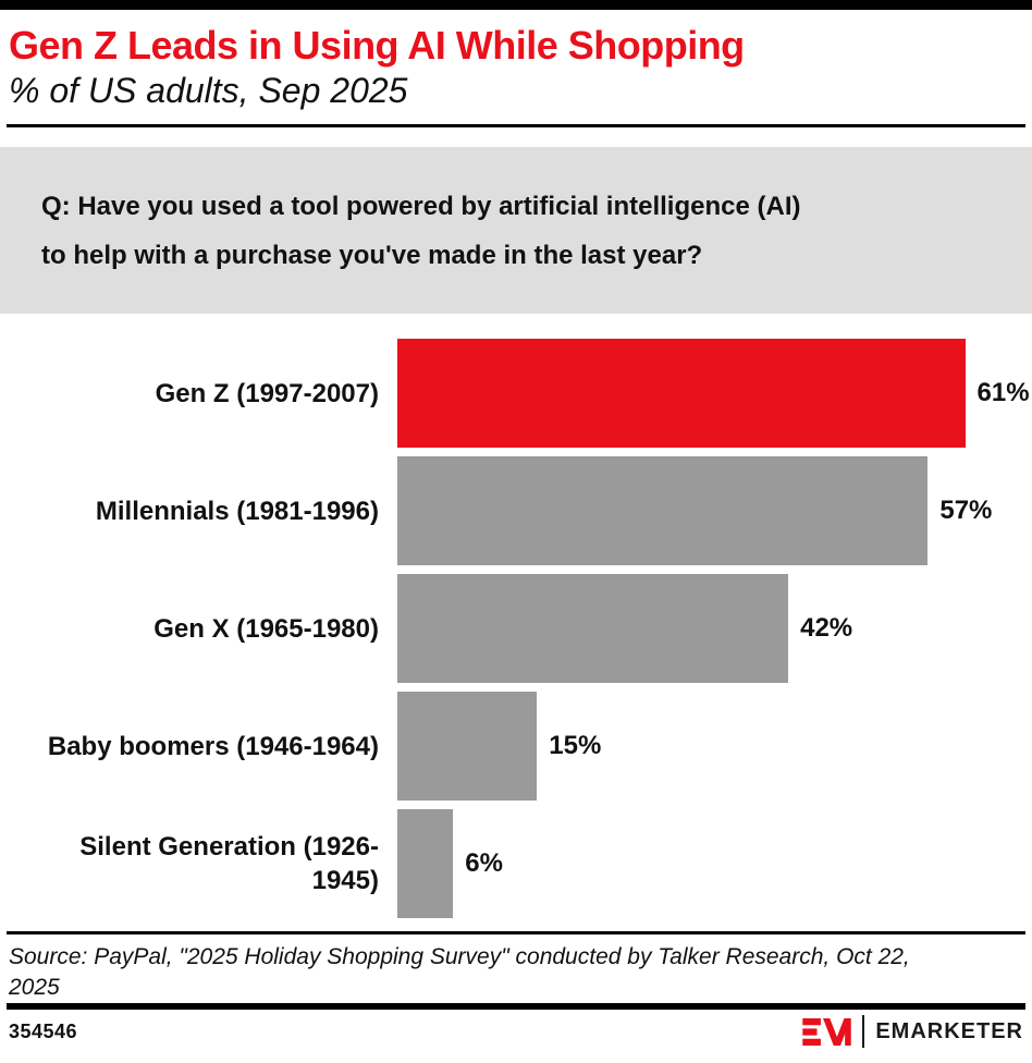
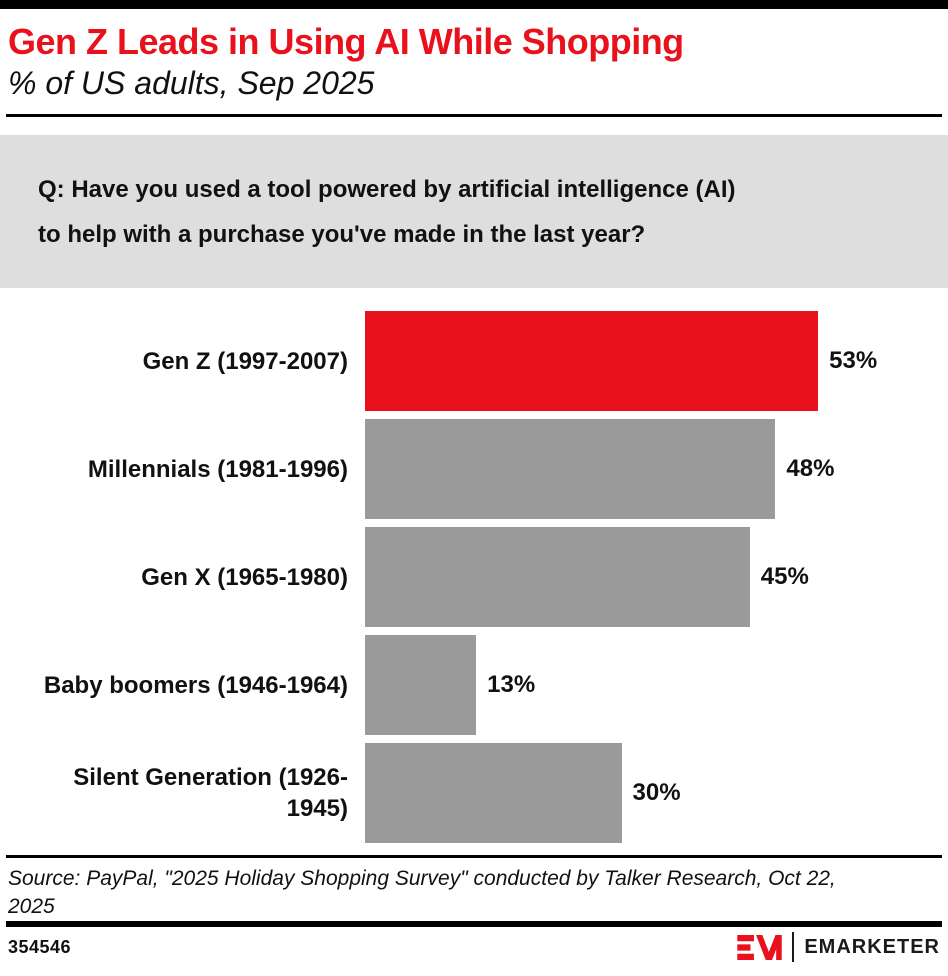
Gen Z (1997-2007): 61% -> 53%
Millennials (1981-1996): 57% -> 48%
Gen X (1965-1980): 42% -> 45%
Baby boomers (1946-1964): 15% -> 13%
Silent Generation (1926-1945): 6% -> 30%
